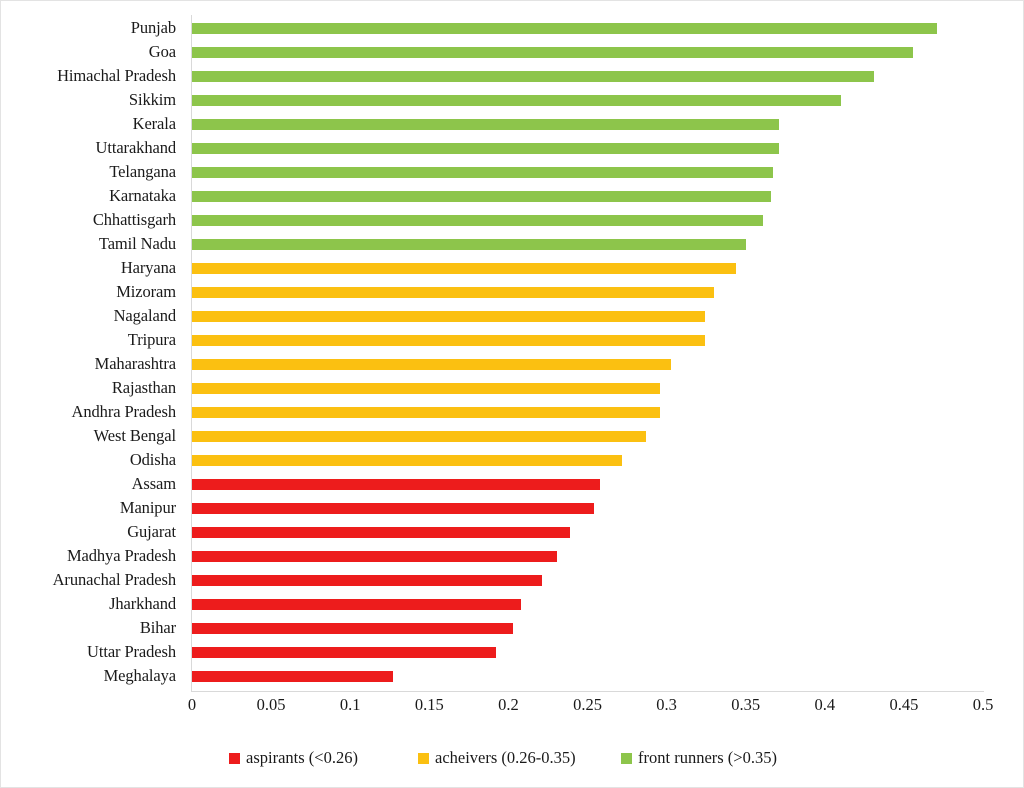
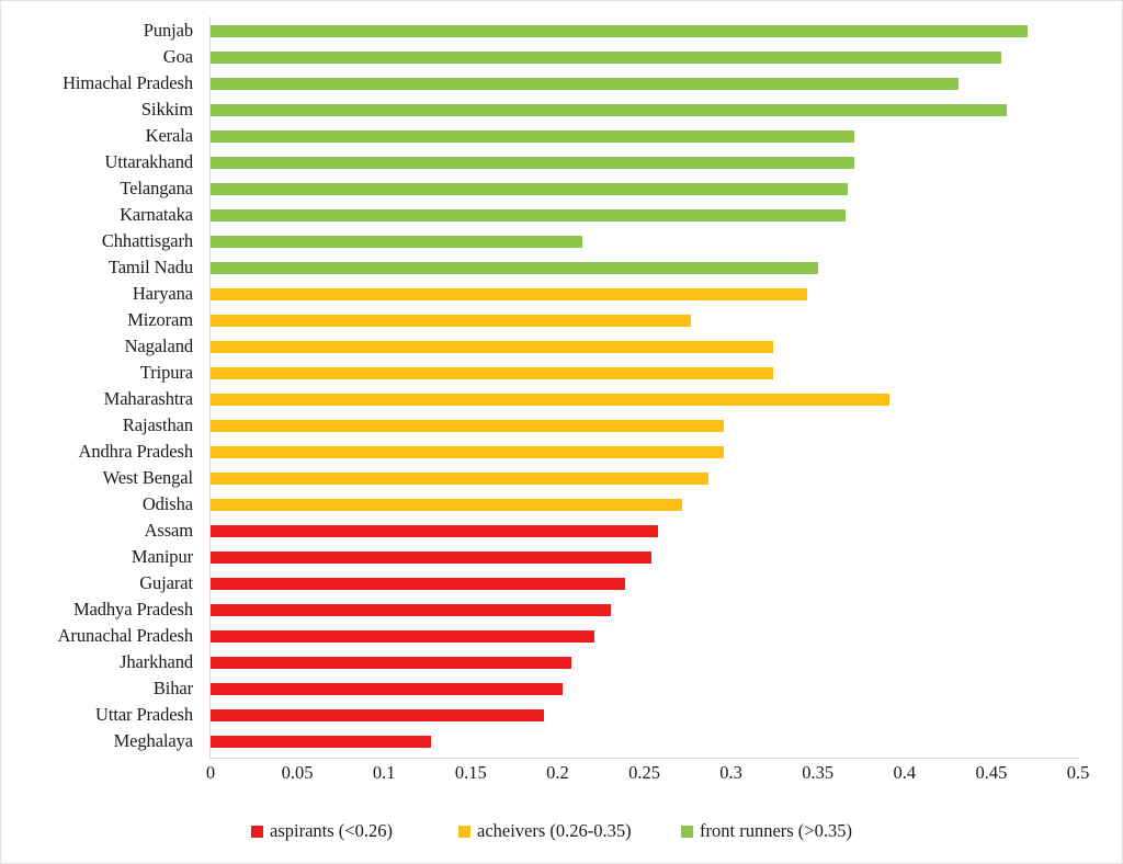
Sikkim: 0.410 -> 0.459
Chhattisgarh: 0.361 -> 0.214
Mizoram: 0.330 -> 0.277
Maharashtra: 0.303 -> 0.391
